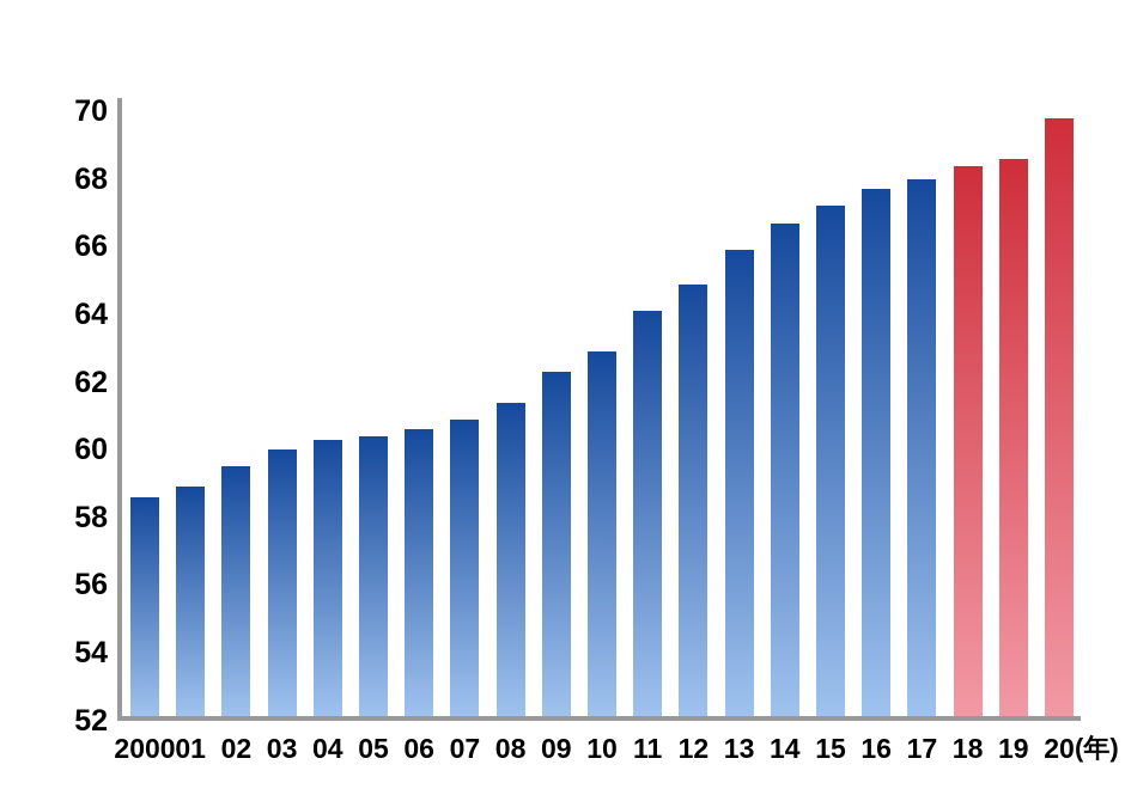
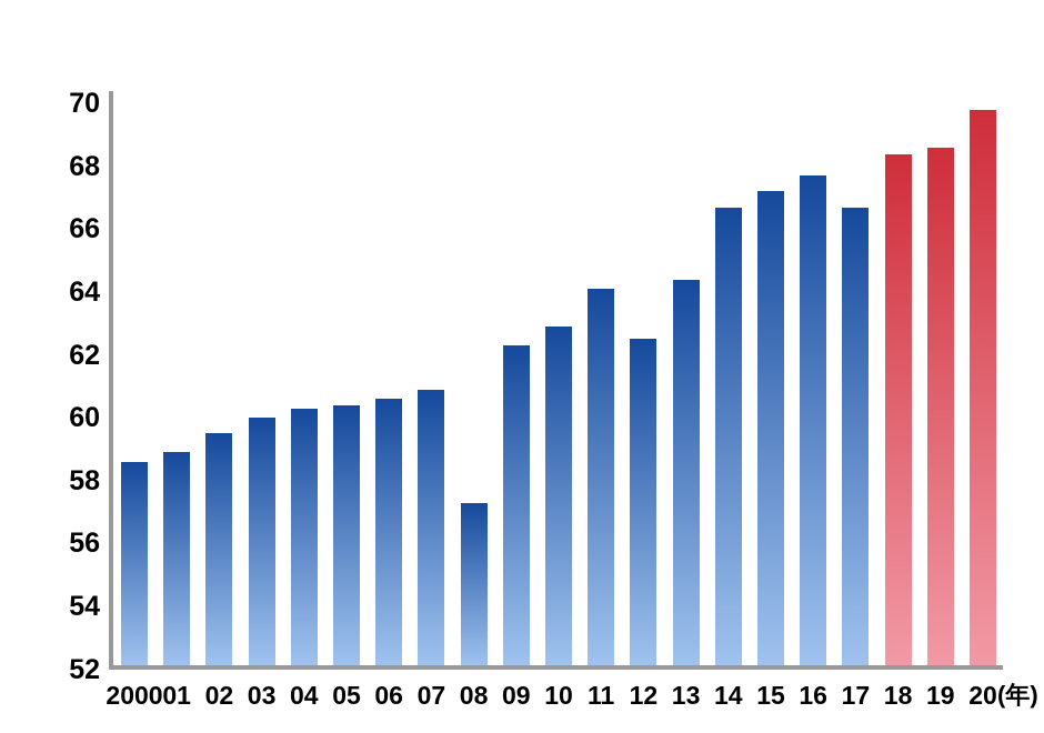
08: 61.4 -> 57.3
12: 64.9 -> 62.5
13: 65.9 -> 64.4
17: 68.0 -> 66.7
